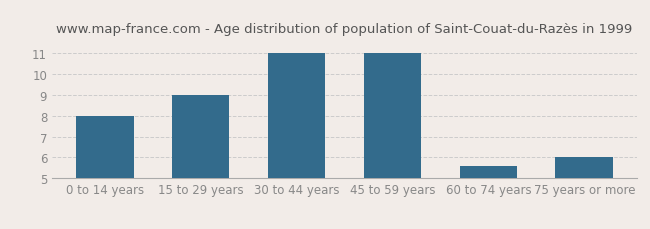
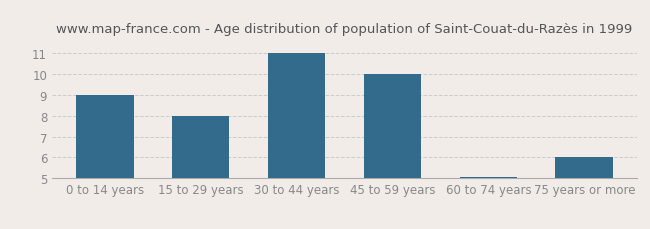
0 to 14 years: 8.00 -> 9.00
15 to 29 years: 9.00 -> 8.00
45 to 59 years: 11.00 -> 10.00
60 to 74 years: 5.60 -> 5.05
